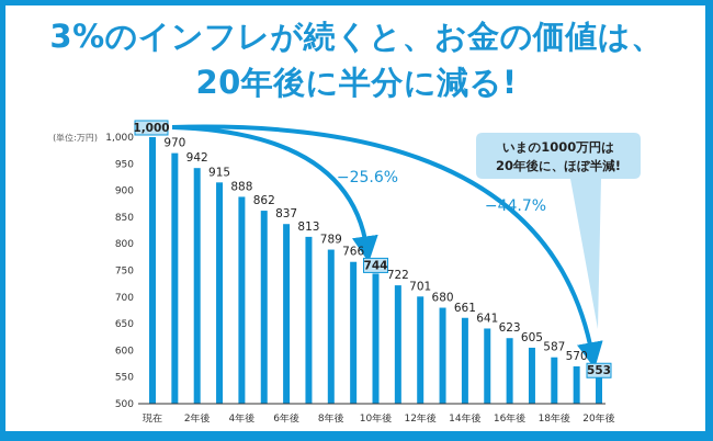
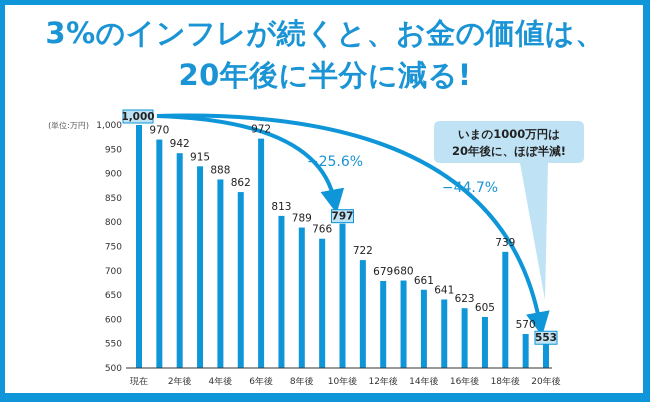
6年後: 837 -> 972
10年後: 744 -> 797
12年後: 701 -> 679
18年後: 587 -> 739
